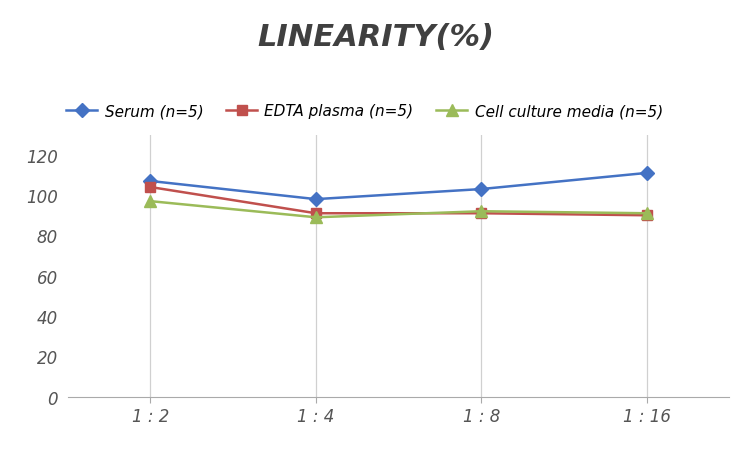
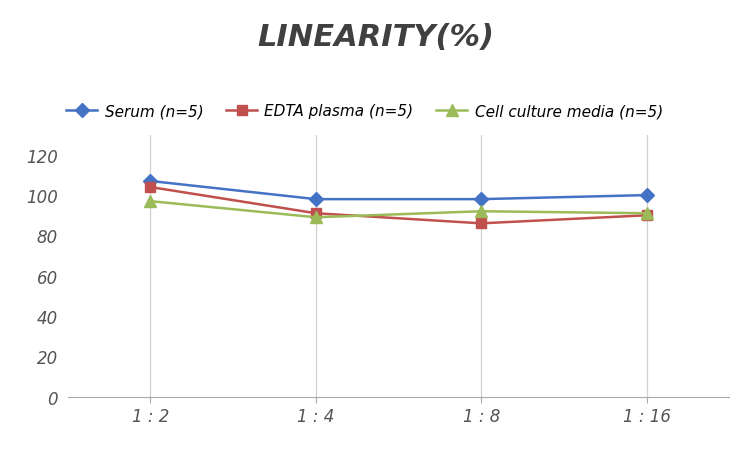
Serum (n=5)/1 : 8: 103 -> 98
EDTA plasma (n=5)/1 : 8: 91 -> 86
Serum (n=5)/1 : 16: 111 -> 100
